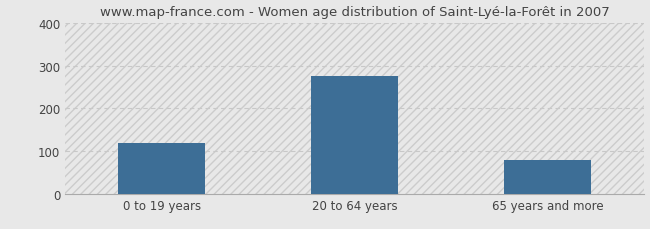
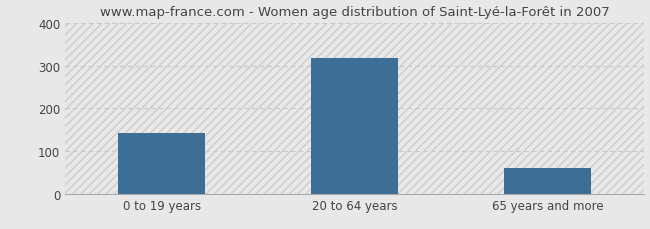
0 to 19 years: 120 -> 143
20 to 64 years: 275 -> 319
65 years and more: 80 -> 60
